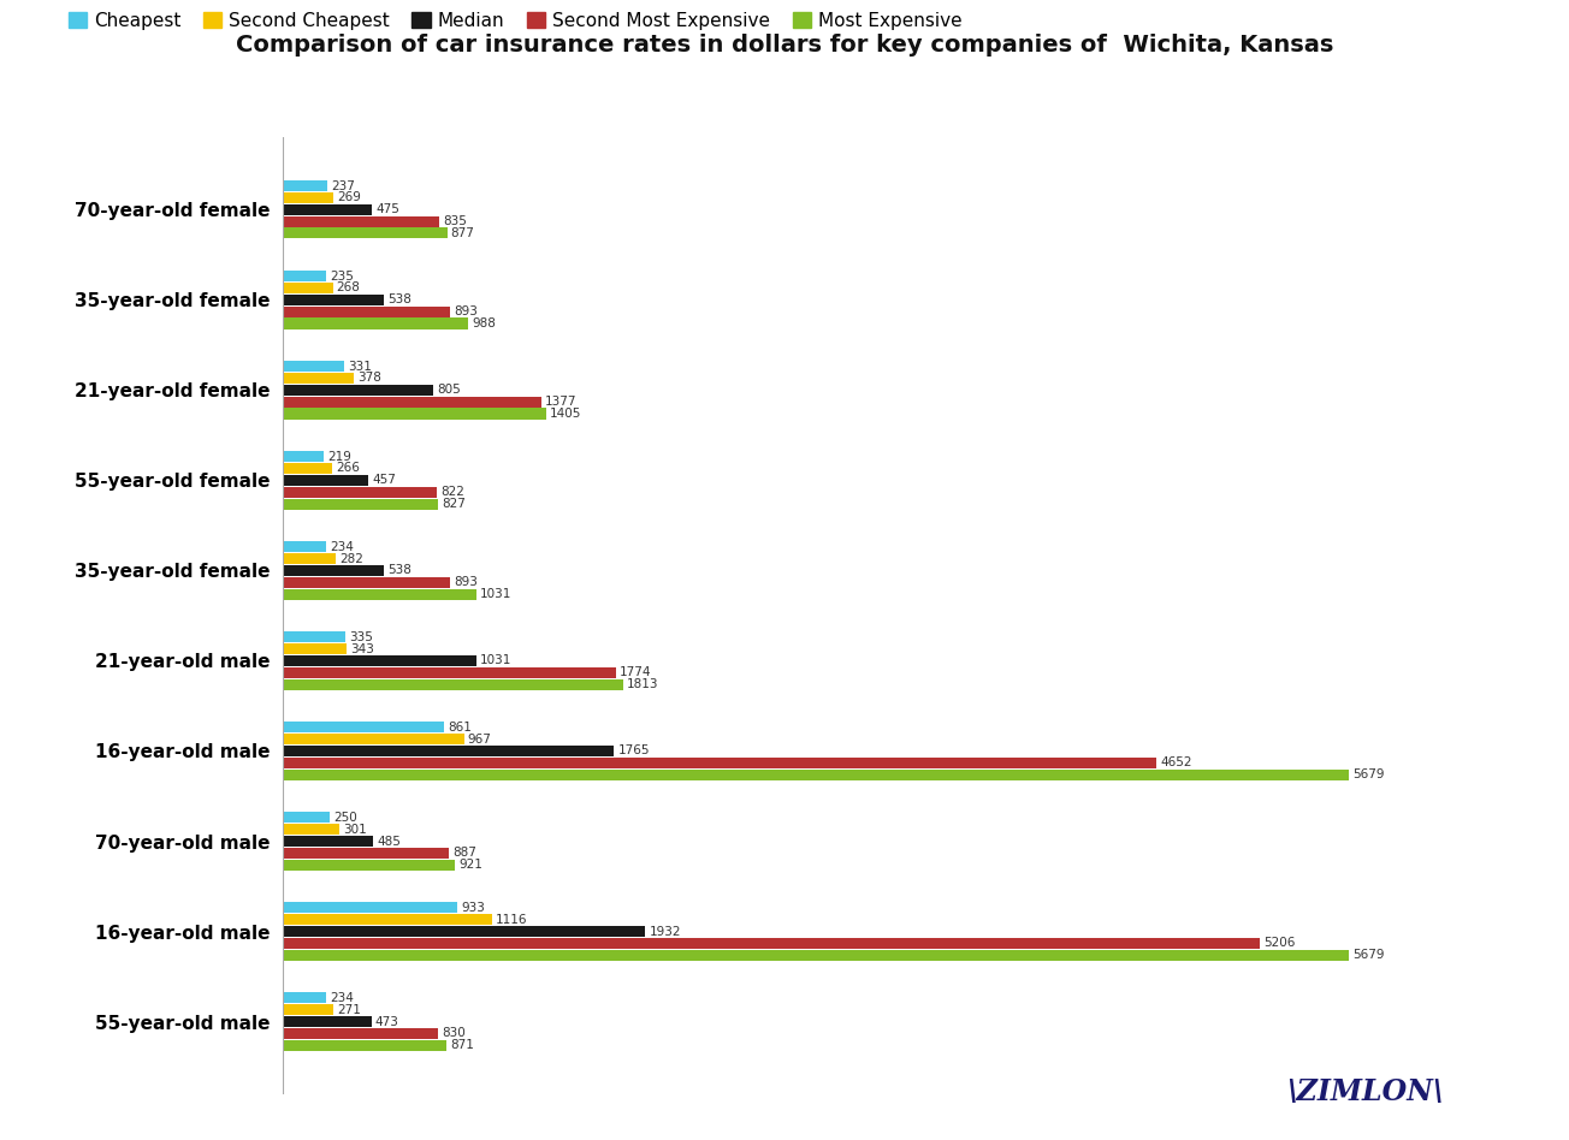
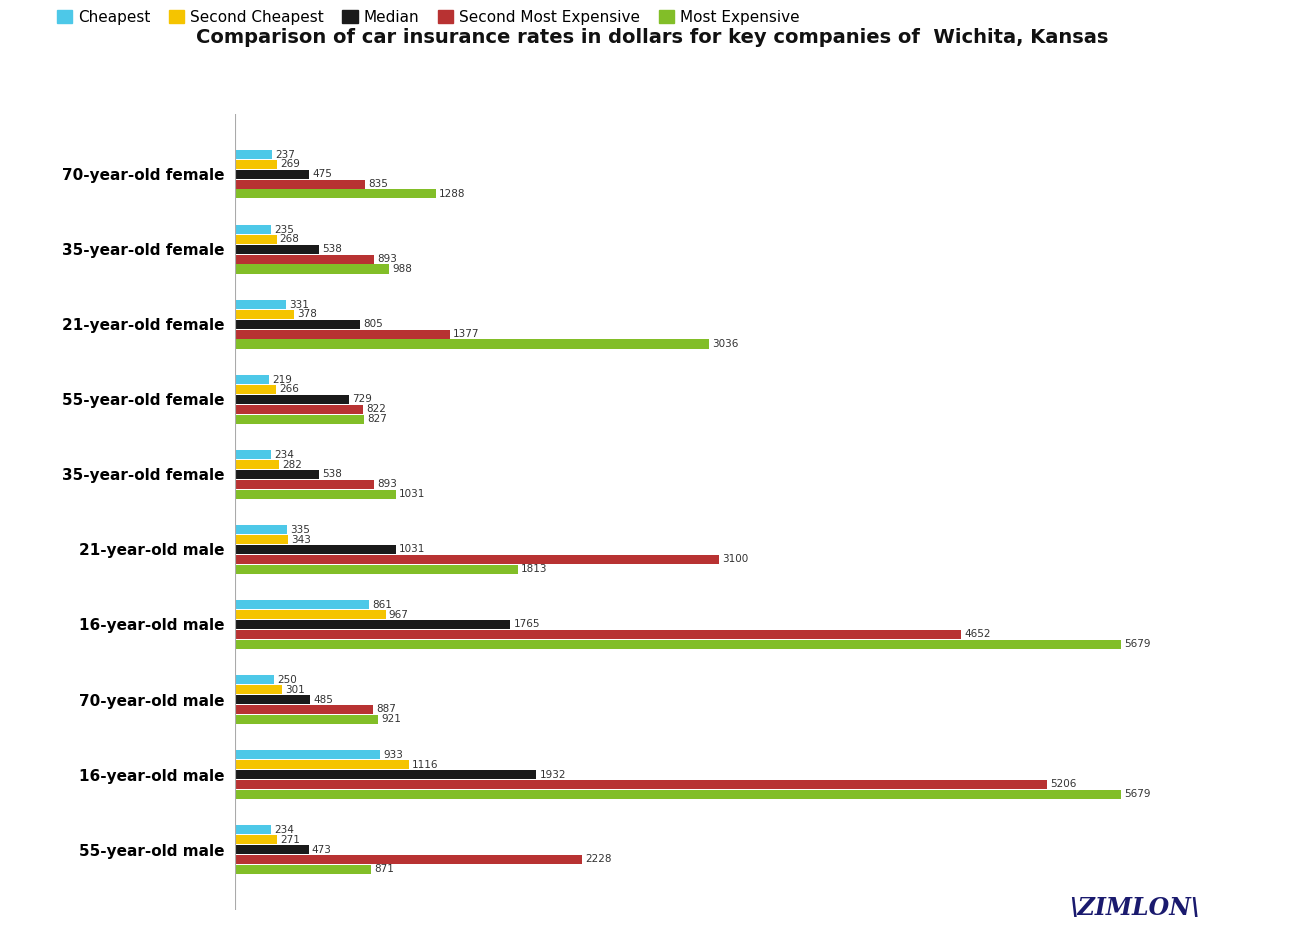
Most Expensive/70-year-old female: 877 -> 1288
Most Expensive/21-year-old female: 1405 -> 3036
Median/55-year-old female: 457 -> 729
Second Most Expensive/21-year-old male: 1774 -> 3100
Second Most Expensive/55-year-old male: 830 -> 2228
